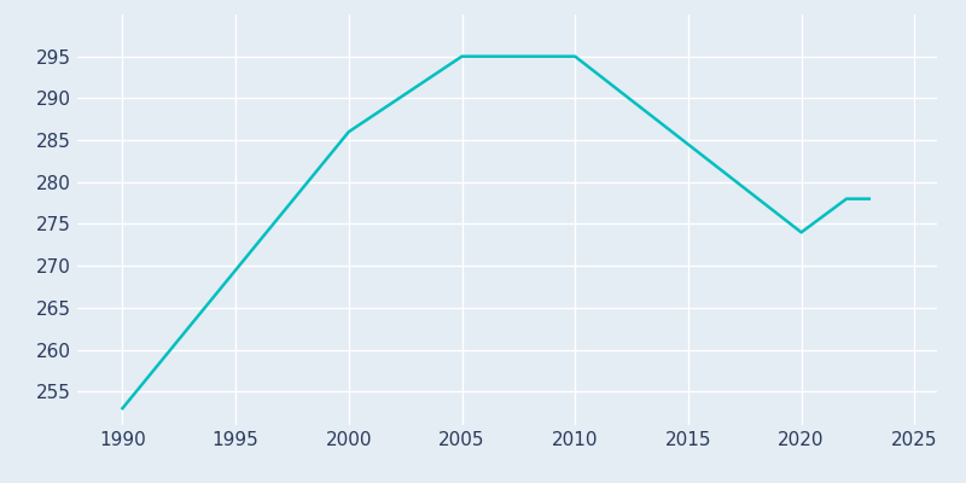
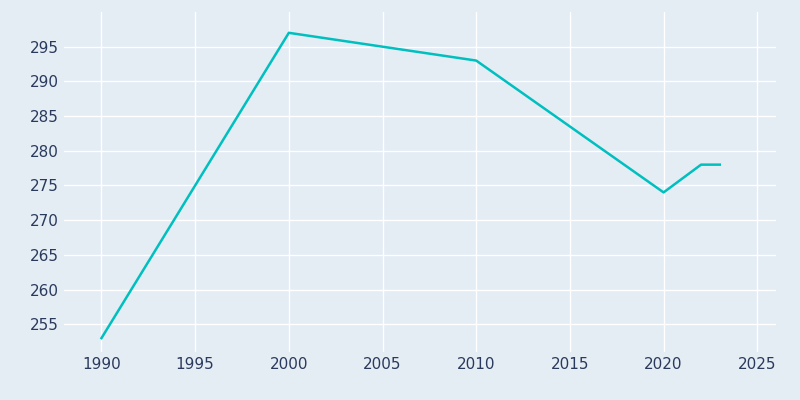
2000: 286 -> 297
2010: 295 -> 293
